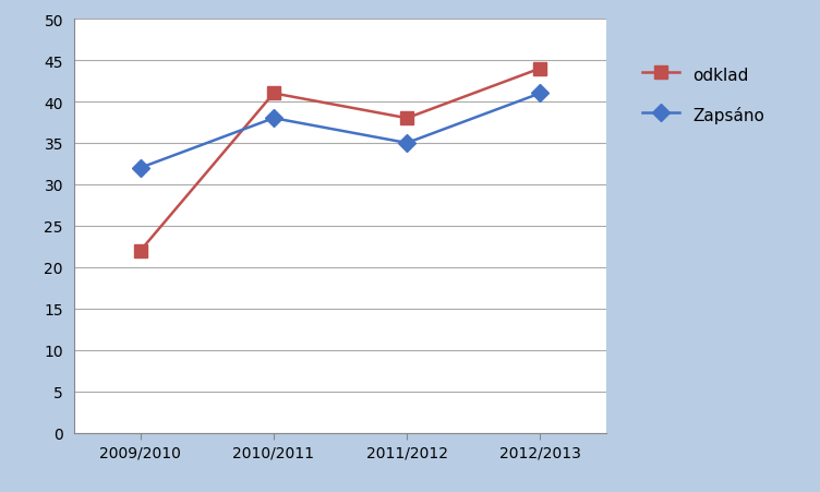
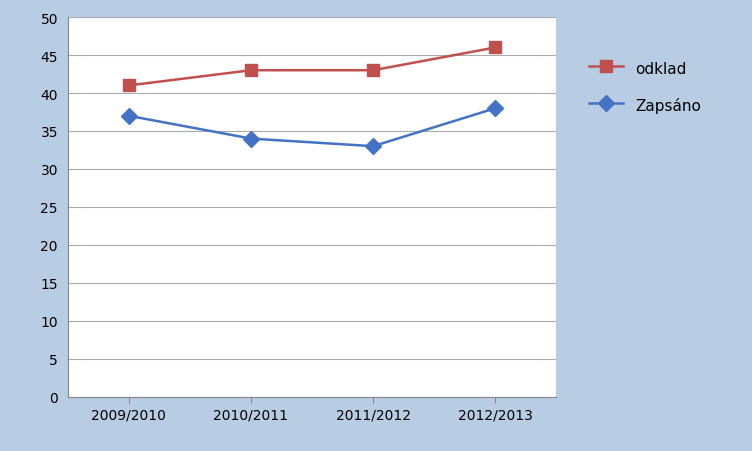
odklad/2009/2010: 22 -> 41
Zapsáno/2009/2010: 32 -> 37
odklad/2010/2011: 41 -> 43
Zapsáno/2010/2011: 38 -> 34
odklad/2011/2012: 38 -> 43
Zapsáno/2011/2012: 35 -> 33
odklad/2012/2013: 44 -> 46
Zapsáno/2012/2013: 41 -> 38
